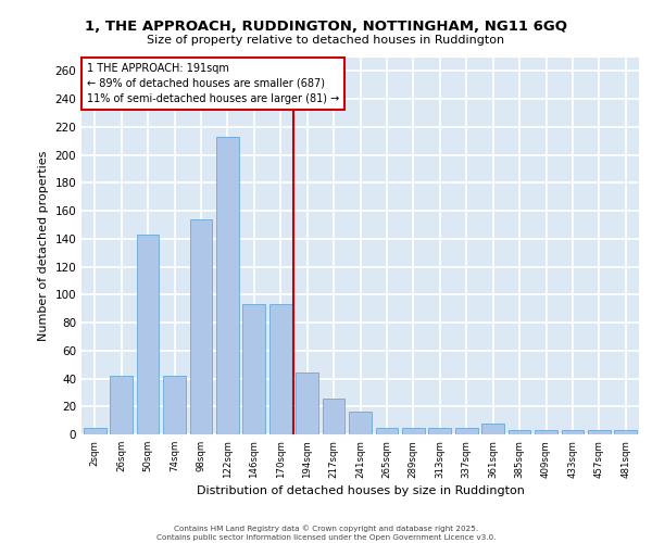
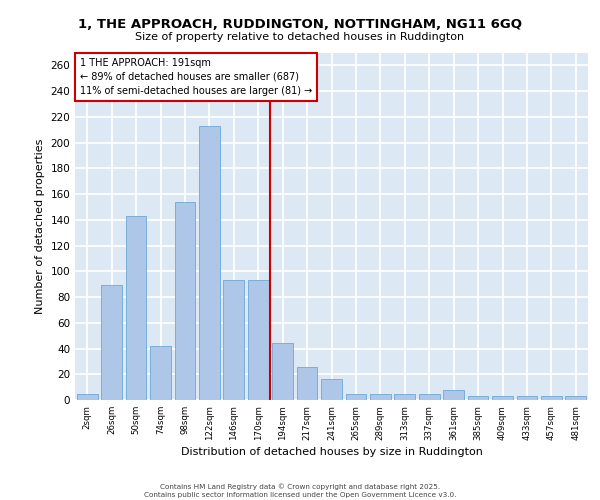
26sqm: 42 -> 89
